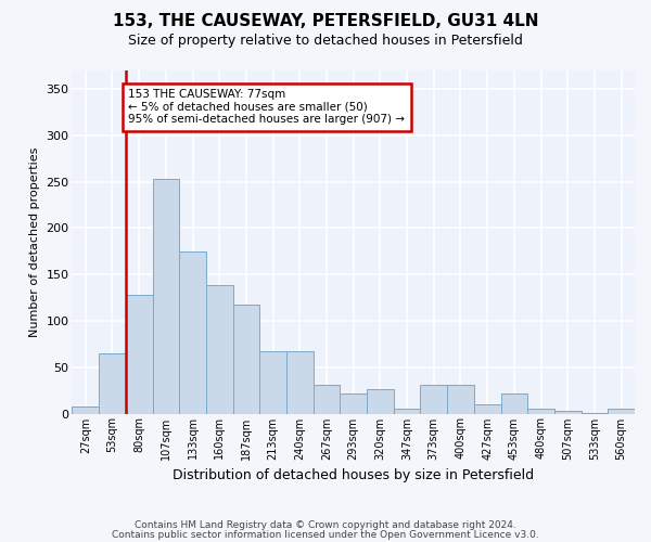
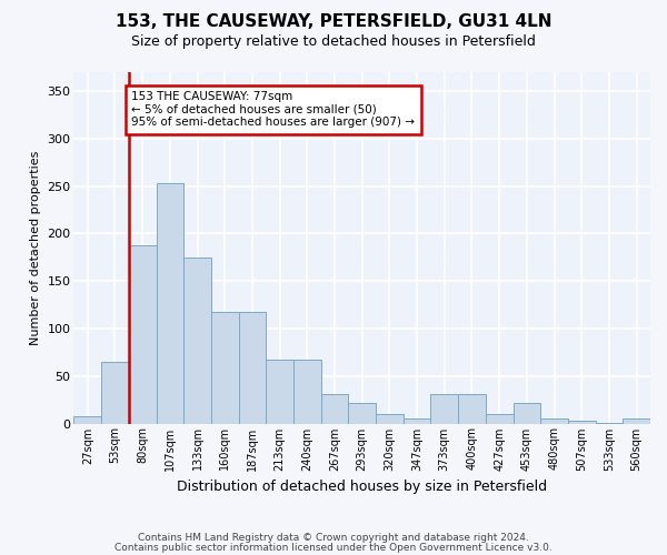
80sqm: 128 -> 188
160sqm: 138 -> 118
320sqm: 26 -> 10
